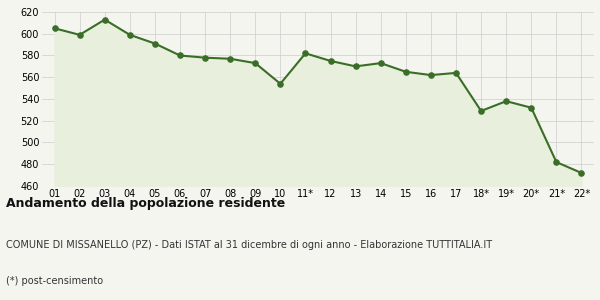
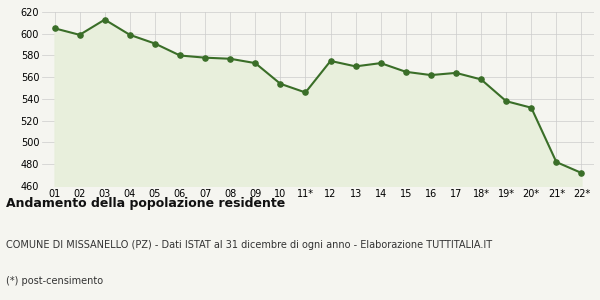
11*: 582 -> 546
18*: 529 -> 558
